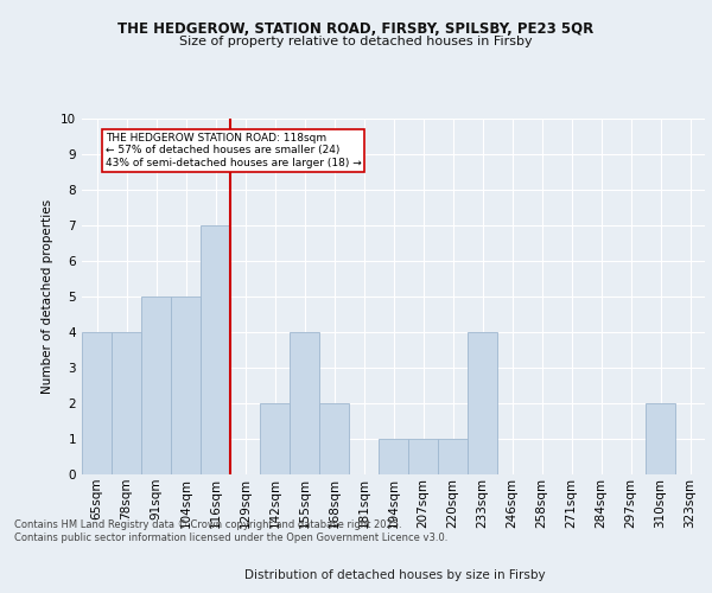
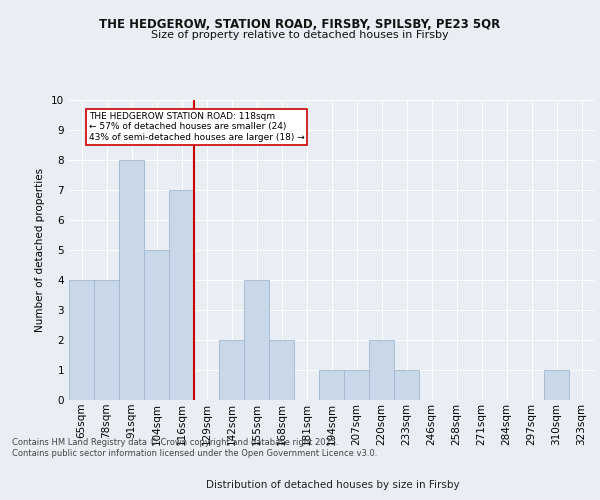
91sqm: 5 -> 8
220sqm: 1 -> 2
233sqm: 4 -> 1
310sqm: 2 -> 1
